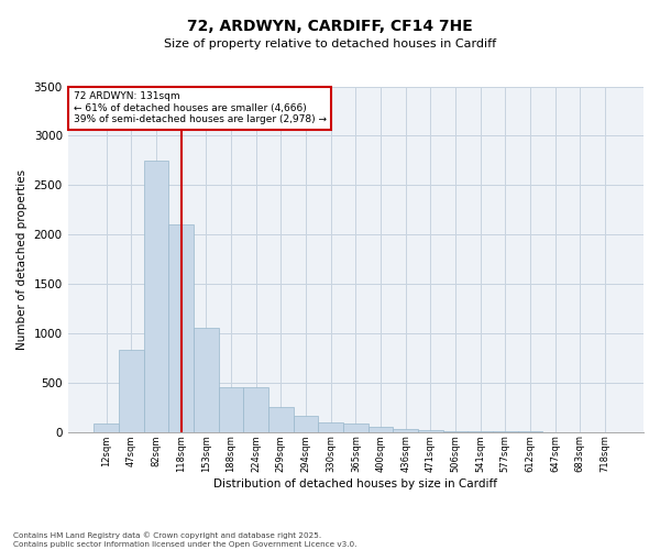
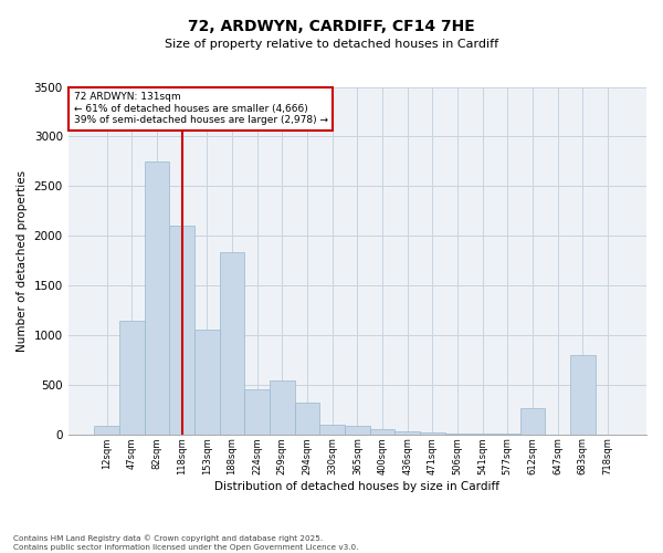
47sqm: 830 -> 1140
188sqm: 450 -> 1840
259sqm: 250 -> 540
294sqm: 160 -> 320
612sqm: 0 -> 260
683sqm: 0 -> 800
